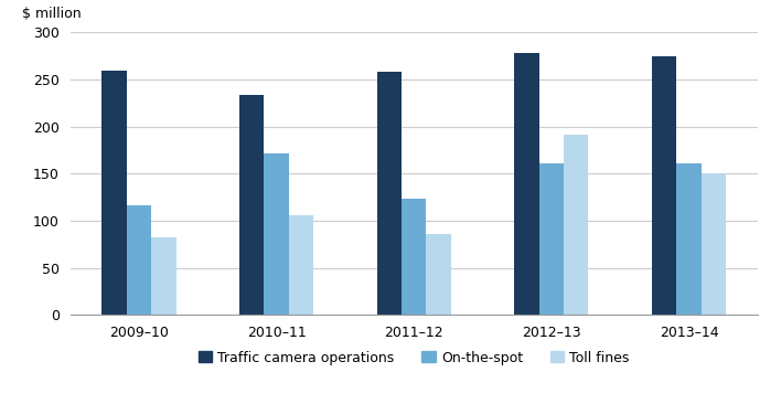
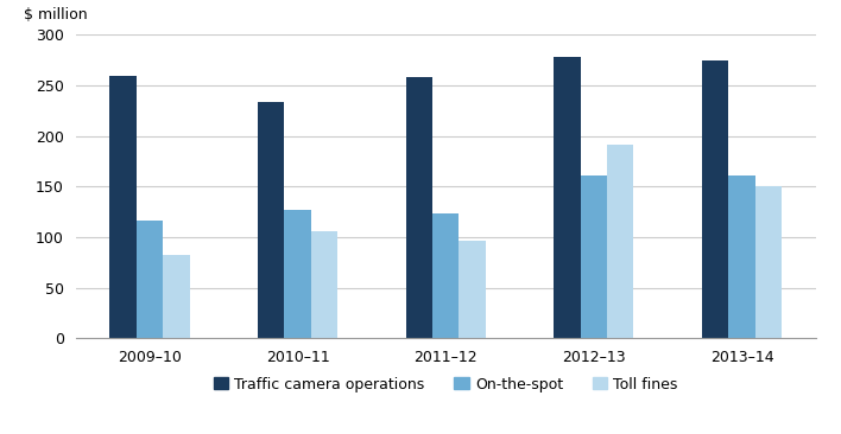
On-the-spot/2010–11: 172 -> 127
Toll fines/2011–12: 86 -> 96
